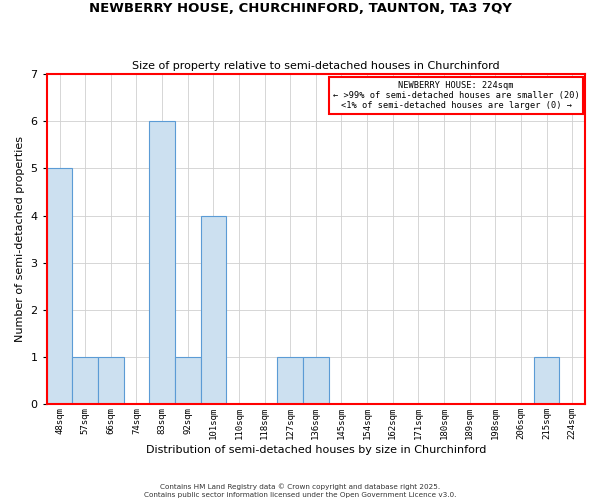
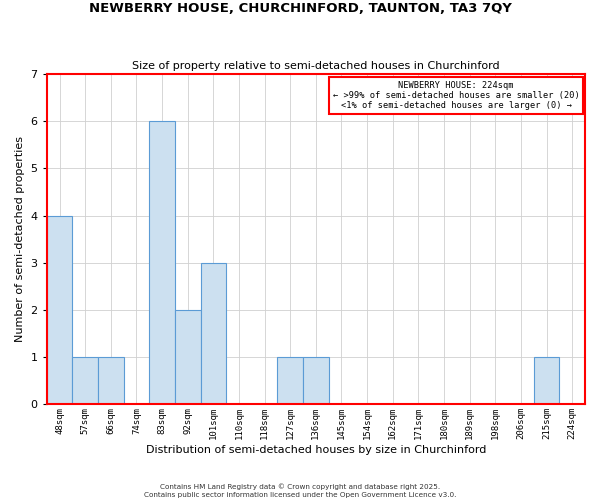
48sqm: 5 -> 4
92sqm: 1 -> 2
101sqm: 4 -> 3
